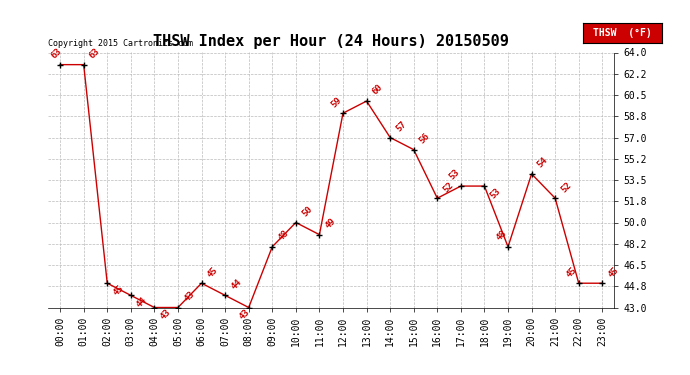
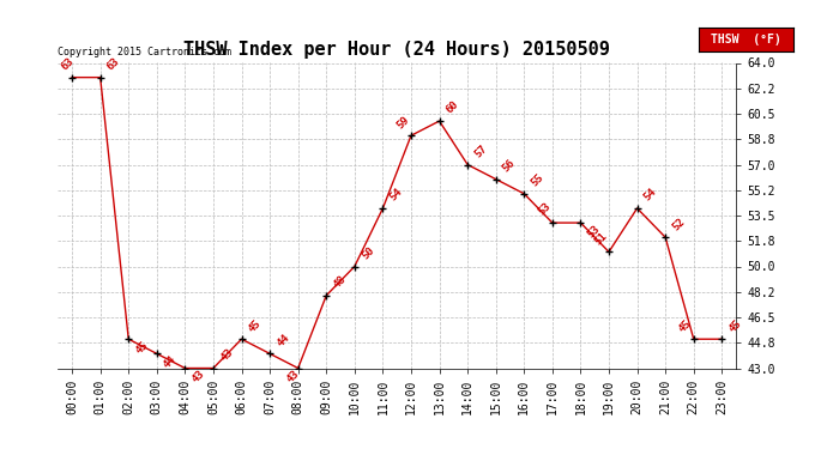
11:00: 49 -> 54
16:00: 52 -> 55
19:00: 48 -> 51
